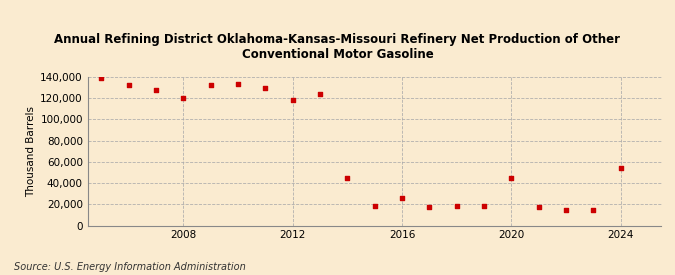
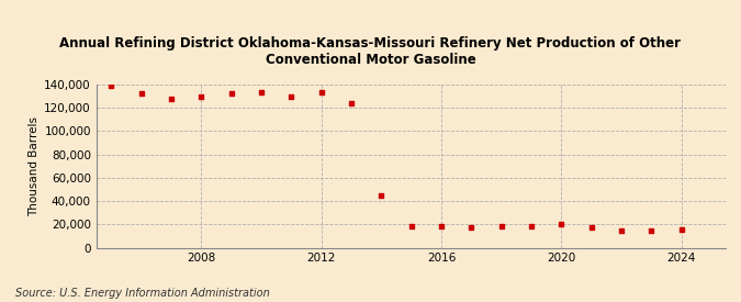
2008: 120,000 -> 130,000
2012: 118,000 -> 133,000
2016: 26,000 -> 18,000
2020: 45,000 -> 20,000
2024: 54,000 -> 16,000
